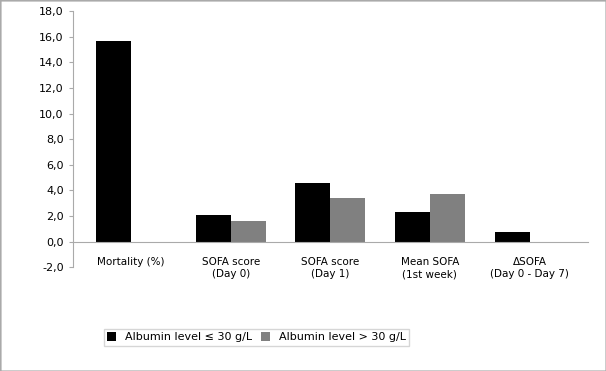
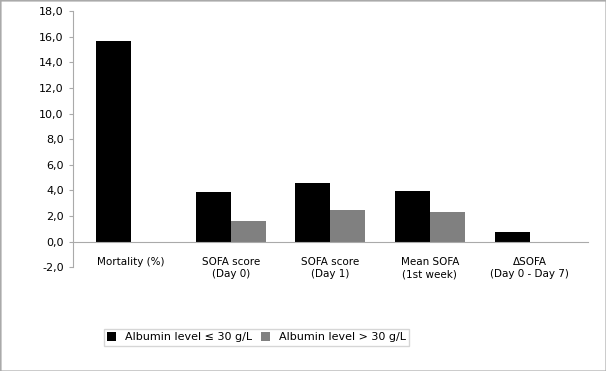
Albumin level ≤ 30 g/L/SOFA score (Day 0): 2,1 -> 3,9
Albumin level > 30 g/L/SOFA score (Day 1): 3,4 -> 2,5
Albumin level ≤ 30 g/L/Mean SOFA (1st week): 2,3 -> 4,0
Albumin level > 30 g/L/Mean SOFA (1st week): 3,7 -> 2,3
